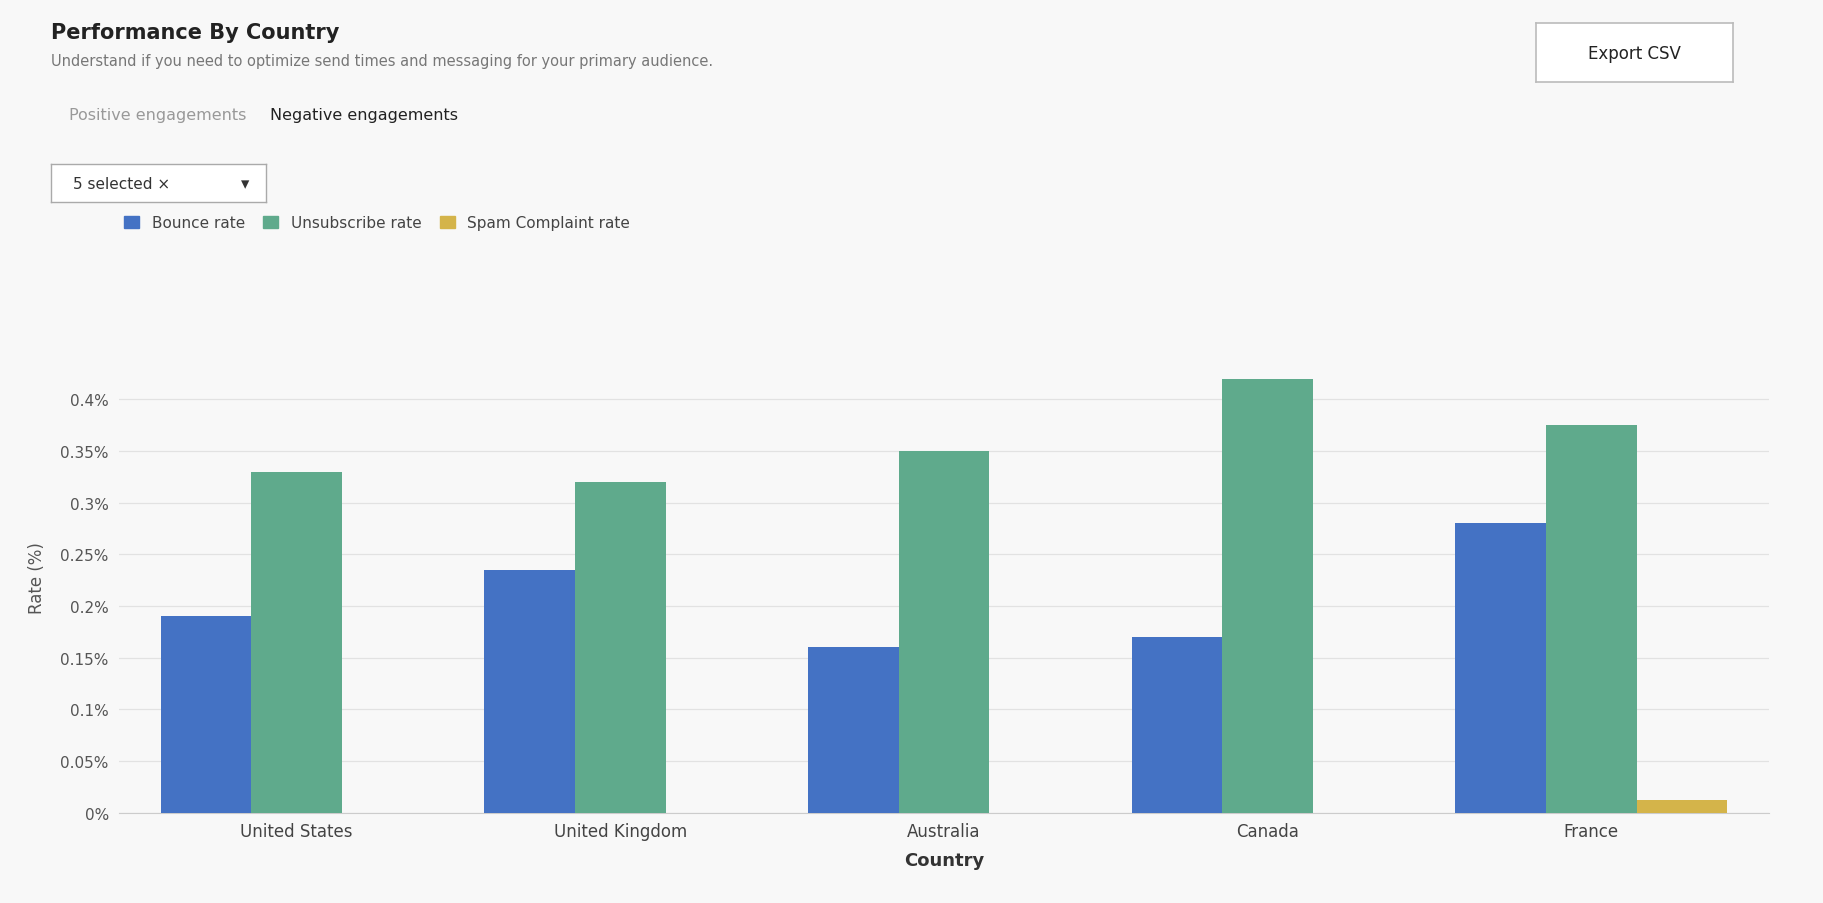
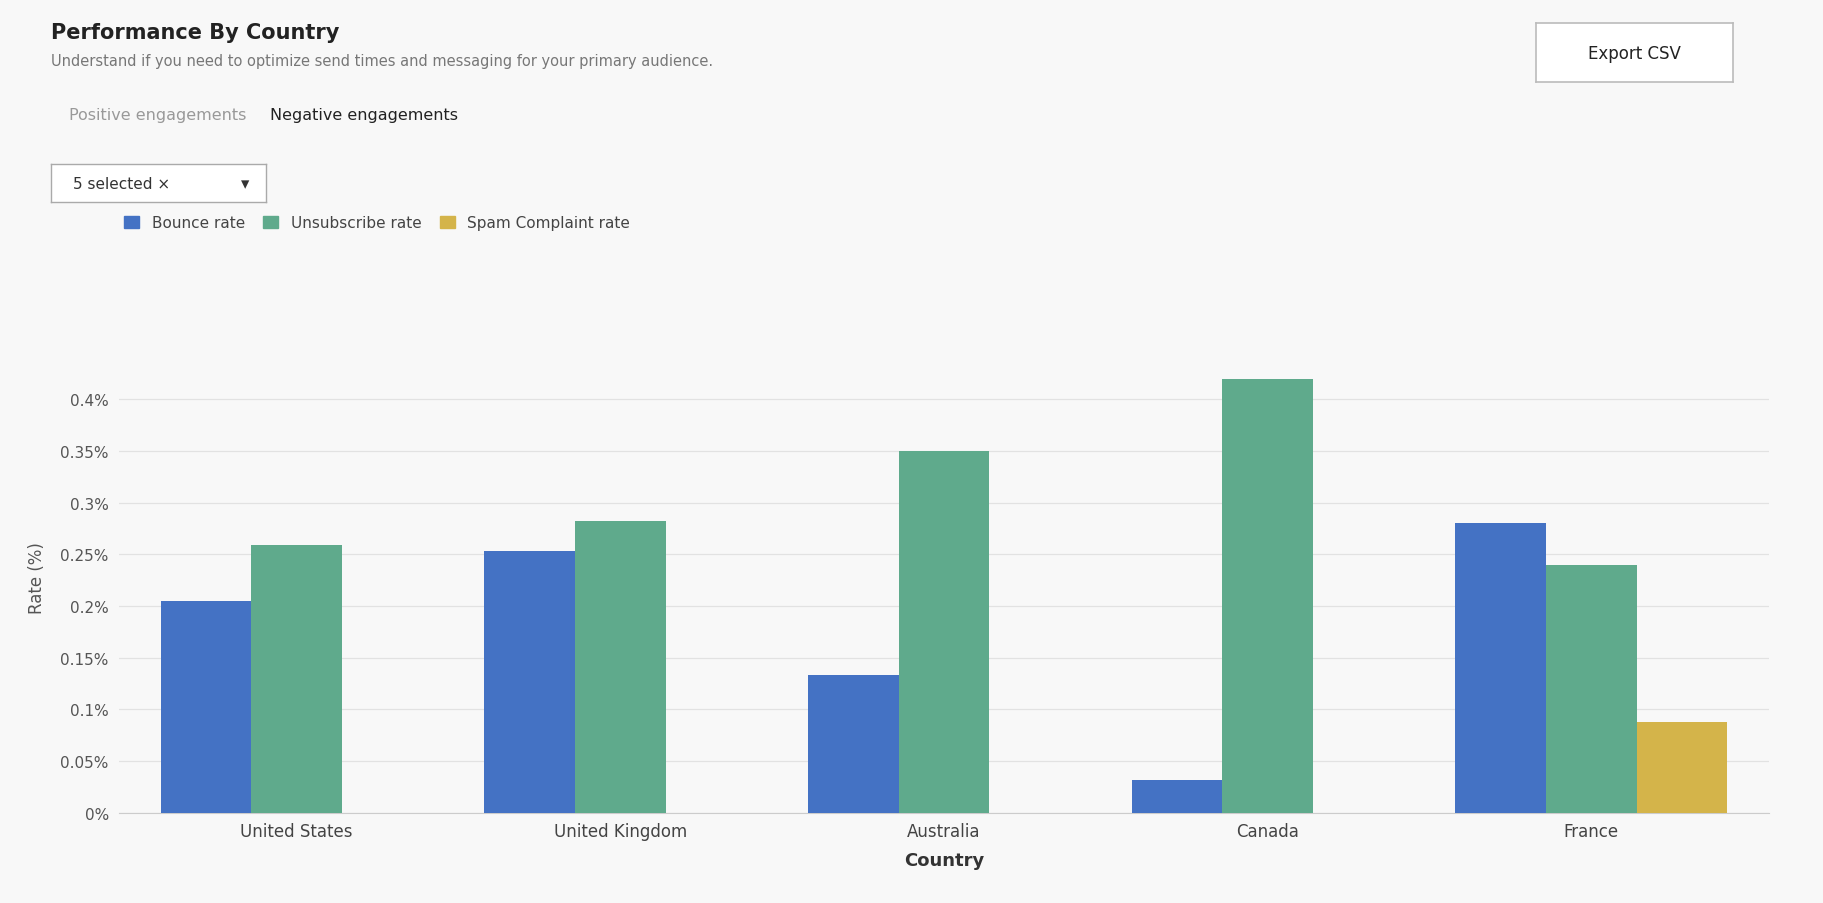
Bounce rate/United States: 0.190% -> 0.205%
Unsubscribe rate/United States: 0.330% -> 0.259%
Bounce rate/United Kingdom: 0.235% -> 0.253%
Unsubscribe rate/United Kingdom: 0.320% -> 0.282%
Bounce rate/Australia: 0.160% -> 0.133%
Bounce rate/Canada: 0.170% -> 0.032%
Unsubscribe rate/France: 0.375% -> 0.240%
Spam Complaint rate/France: 0.012% -> 0.088%
